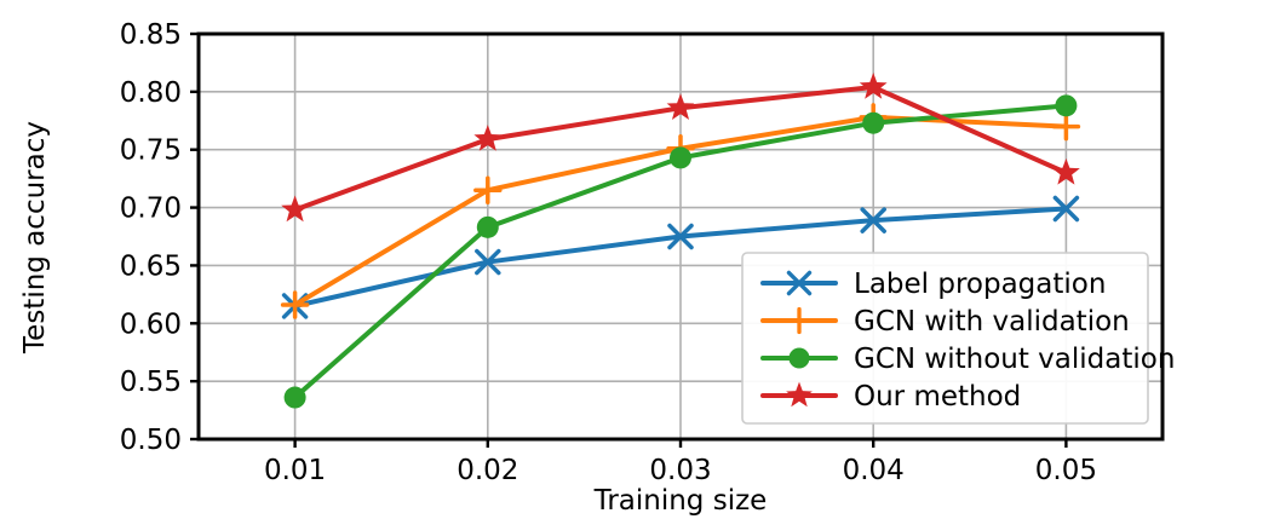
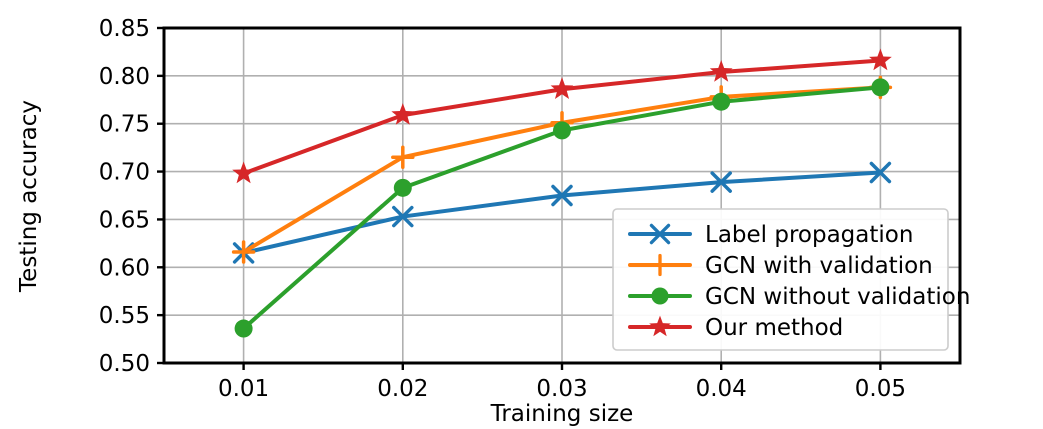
GCN with validation/0.05: 0.77 -> 0.79
Our method/0.05: 0.73 -> 0.82
